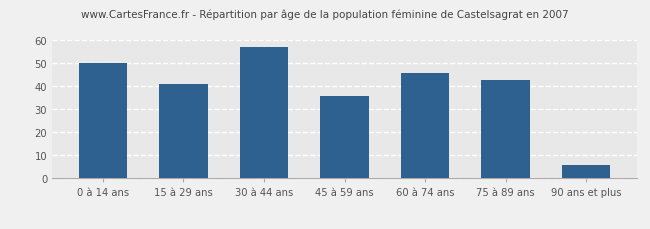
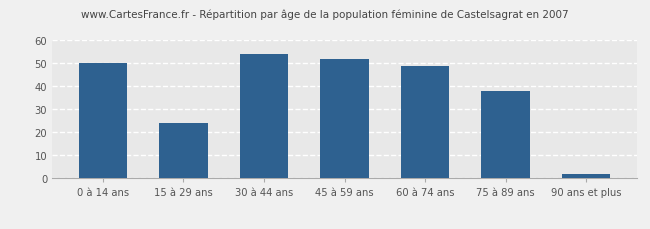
15 à 29 ans: 41 -> 24
30 à 44 ans: 57 -> 54
45 à 59 ans: 36 -> 52
60 à 74 ans: 46 -> 49
75 à 89 ans: 43 -> 38
90 ans et plus: 6 -> 2
